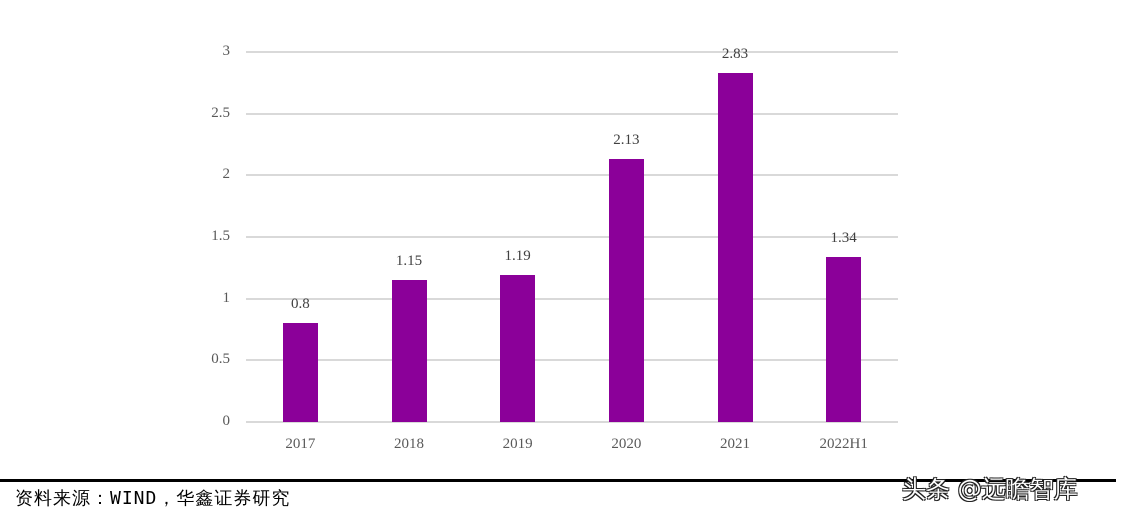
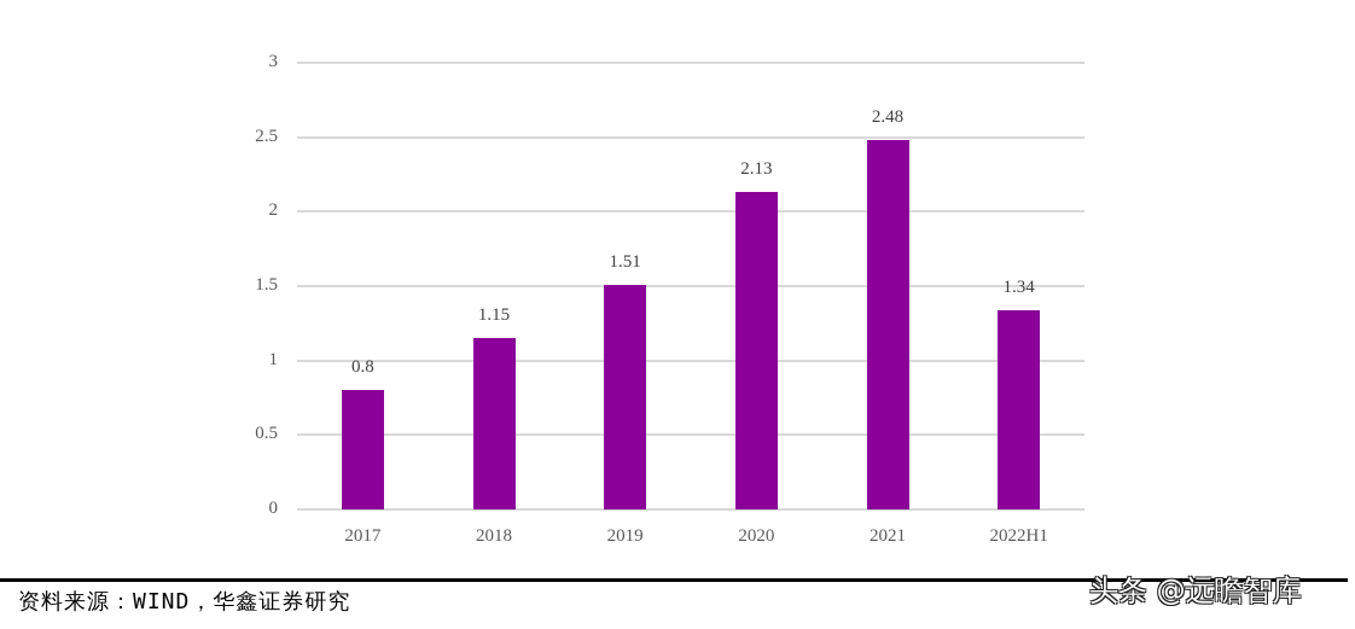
2019: 1.19 -> 1.51
2021: 2.83 -> 2.48
